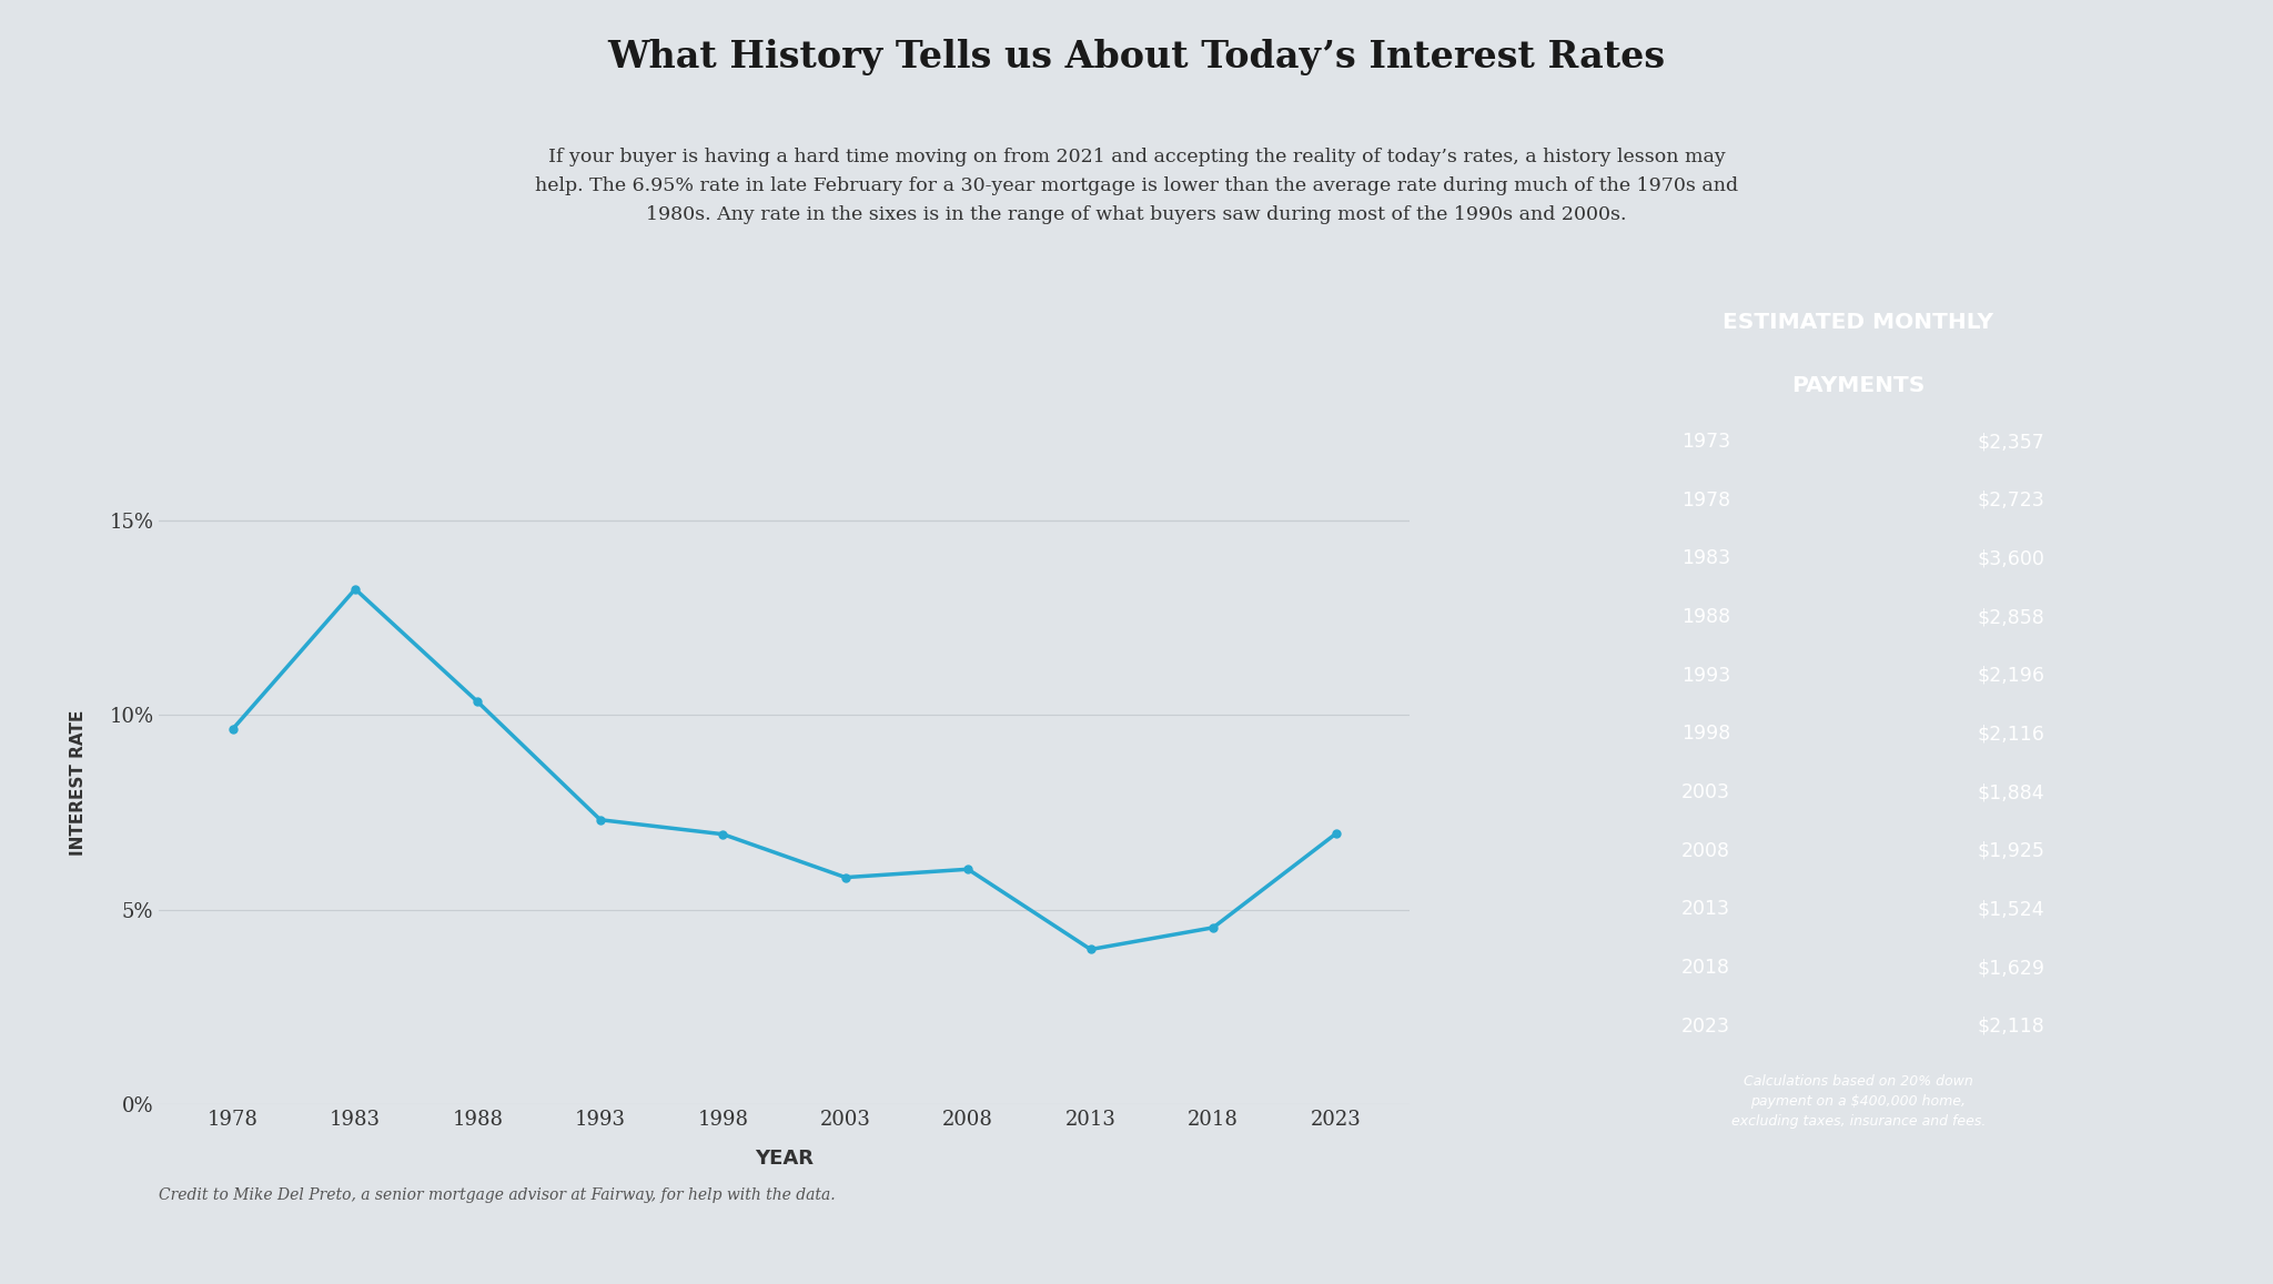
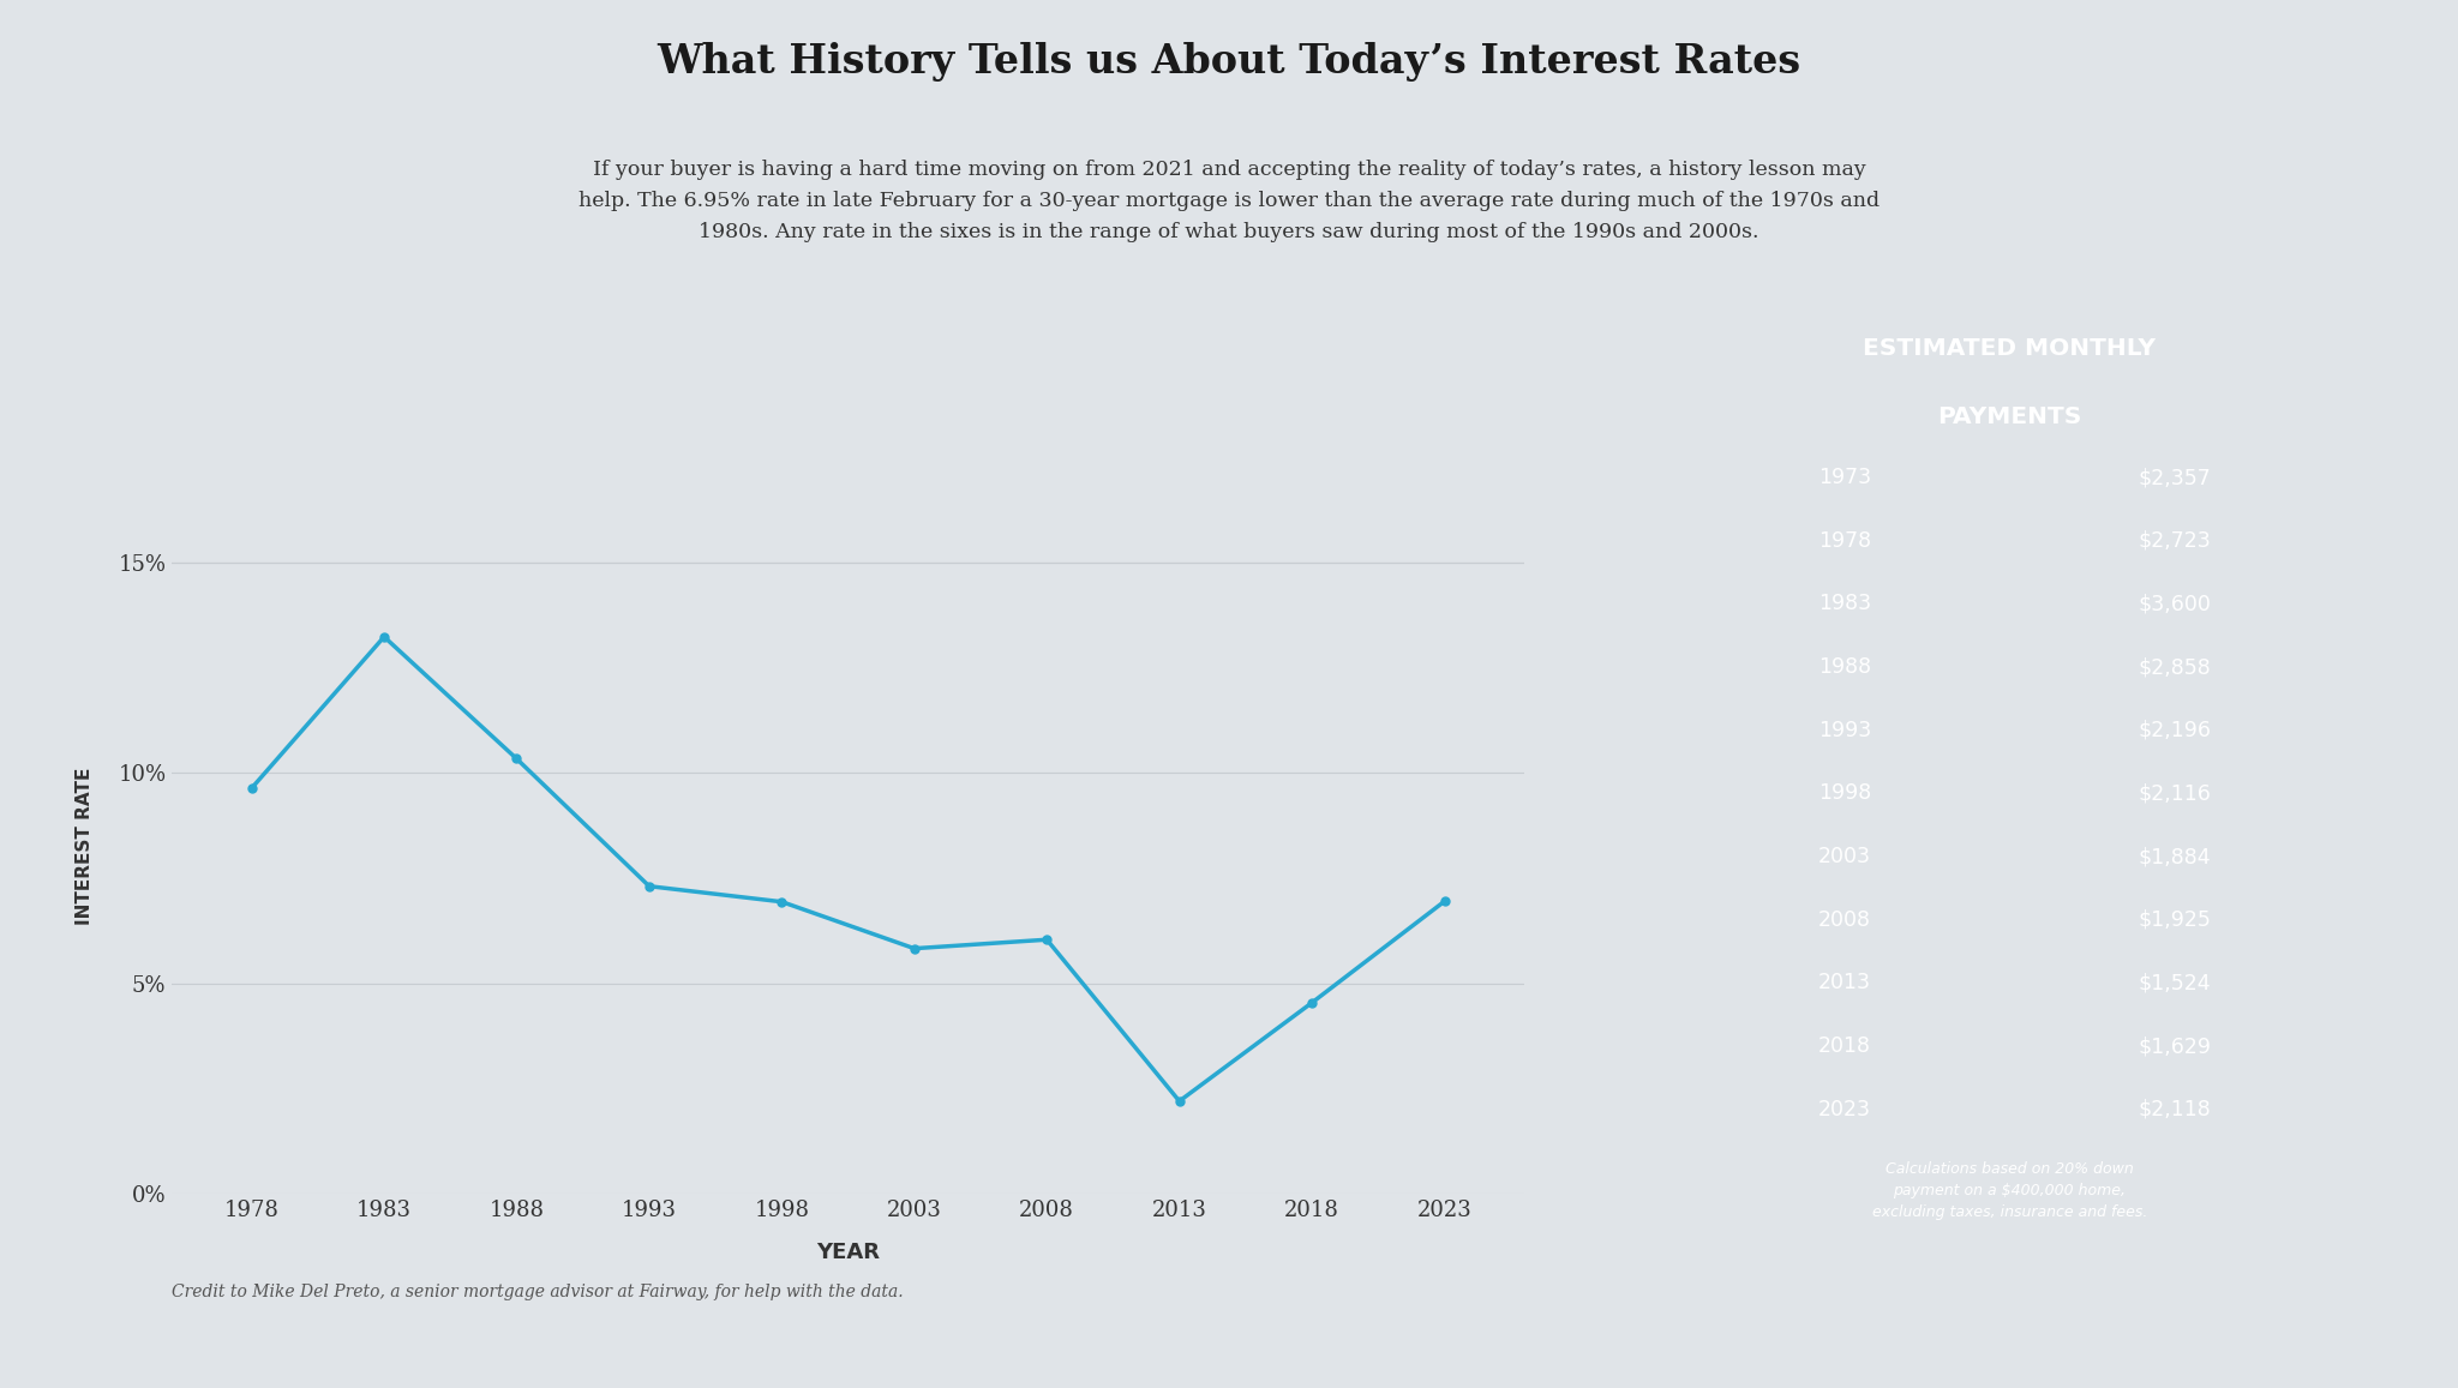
2013: 3.98% -> 2.20%
